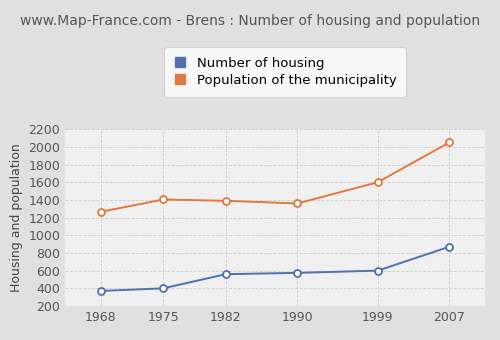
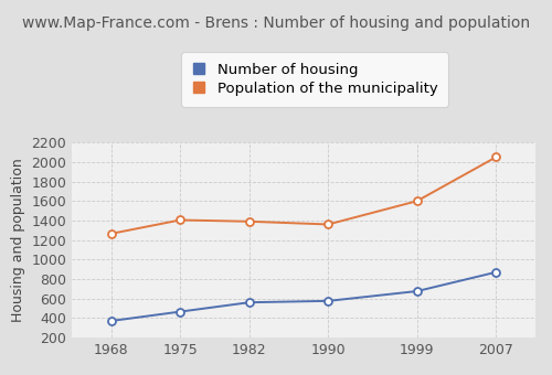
Number of housing/1975: 400 -> 460
Number of housing/1999: 600 -> 680
